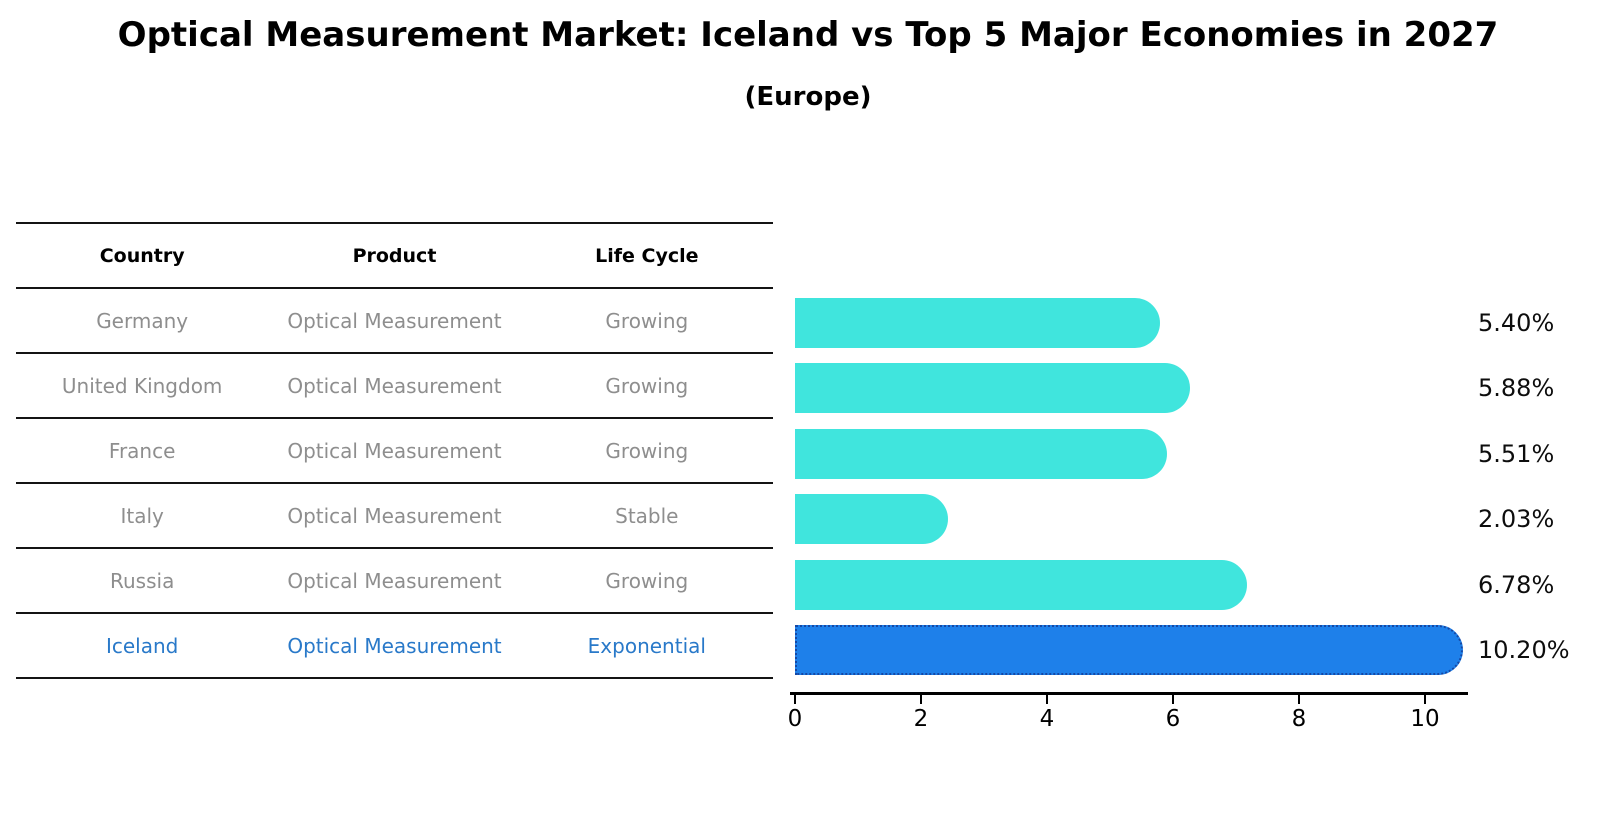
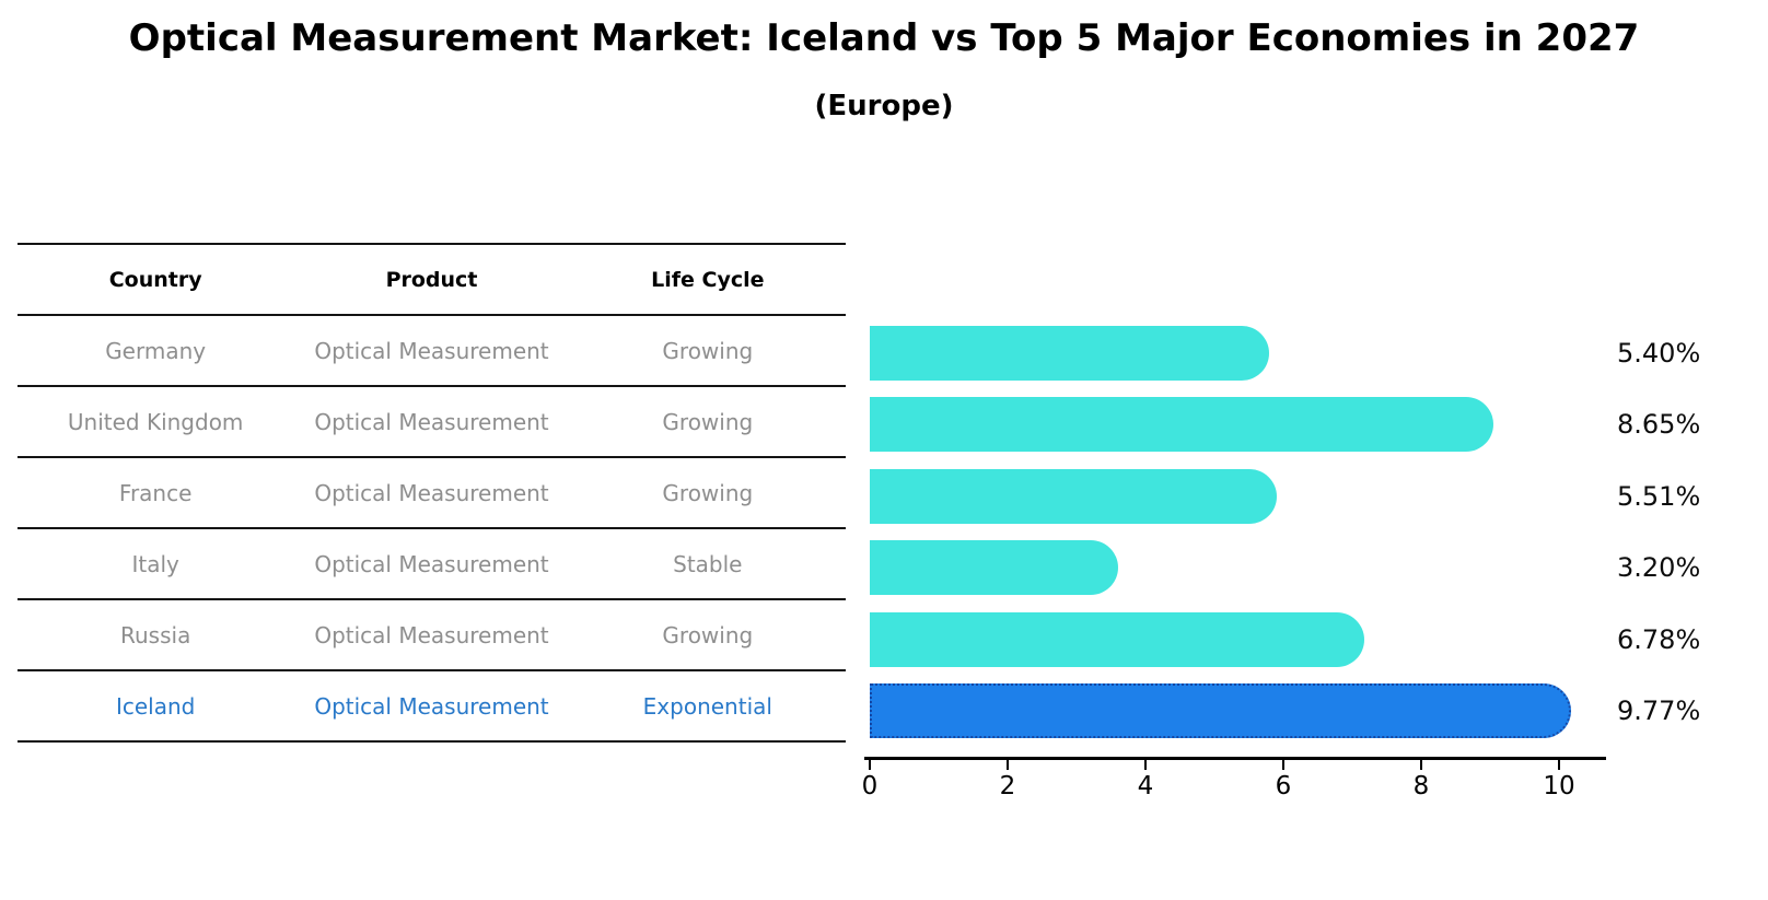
United Kingdom: 5.88% -> 8.65%
Italy: 2.03% -> 3.20%
Iceland: 10.20% -> 9.77%
